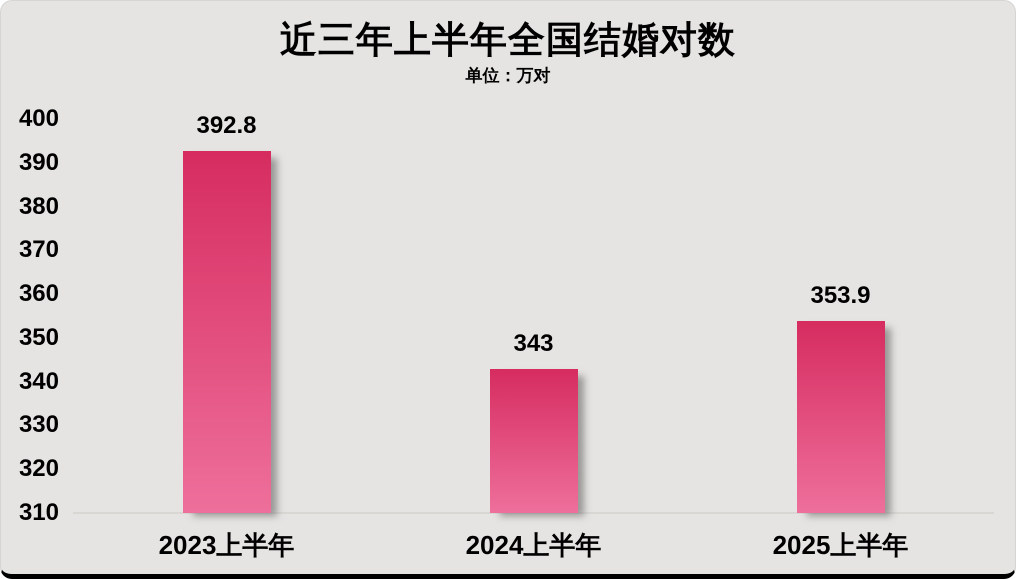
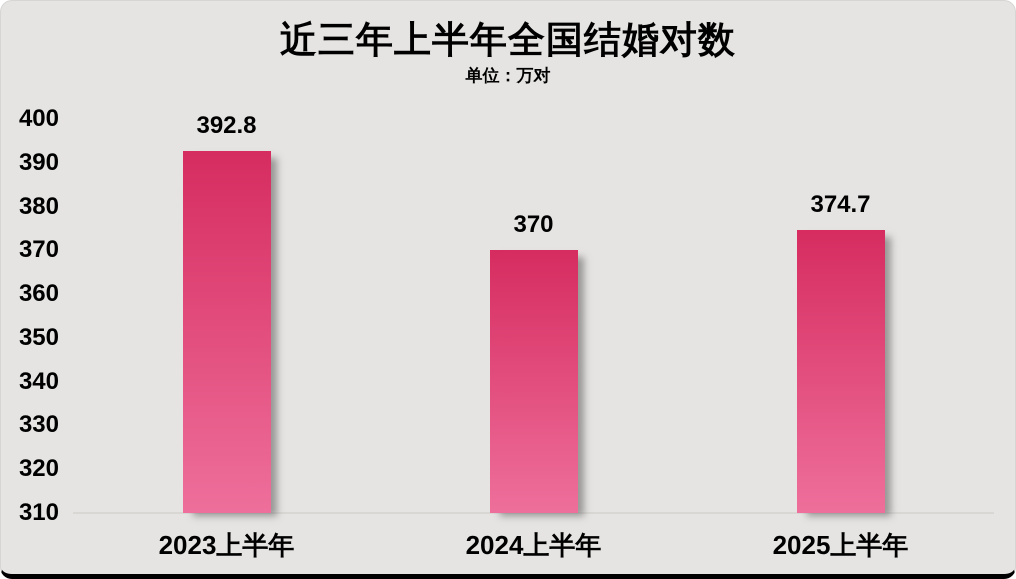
2024上半年: 343 -> 370
2025上半年: 353.9 -> 374.7
